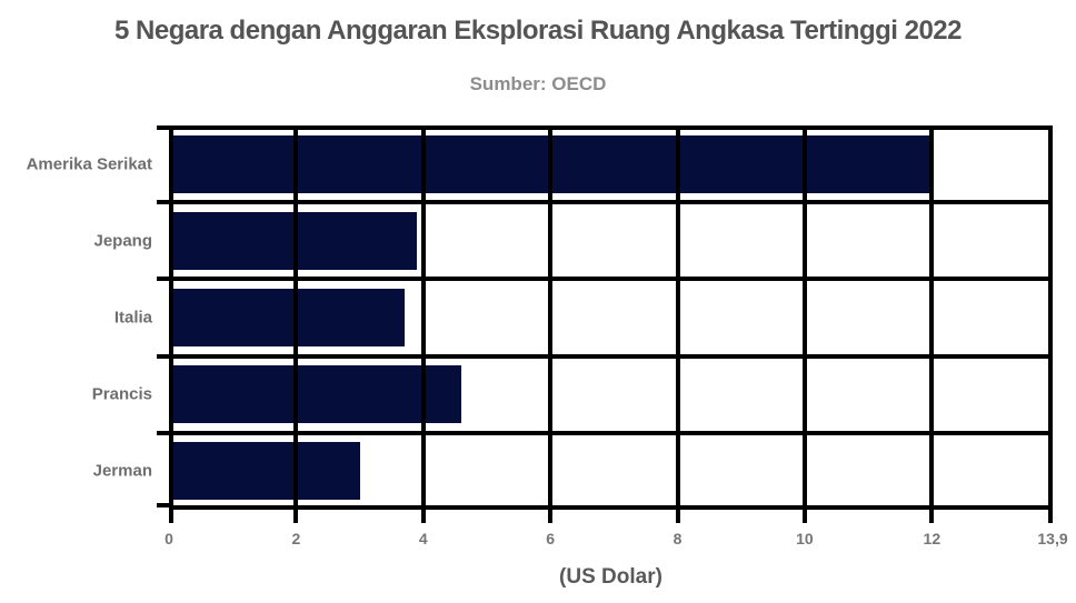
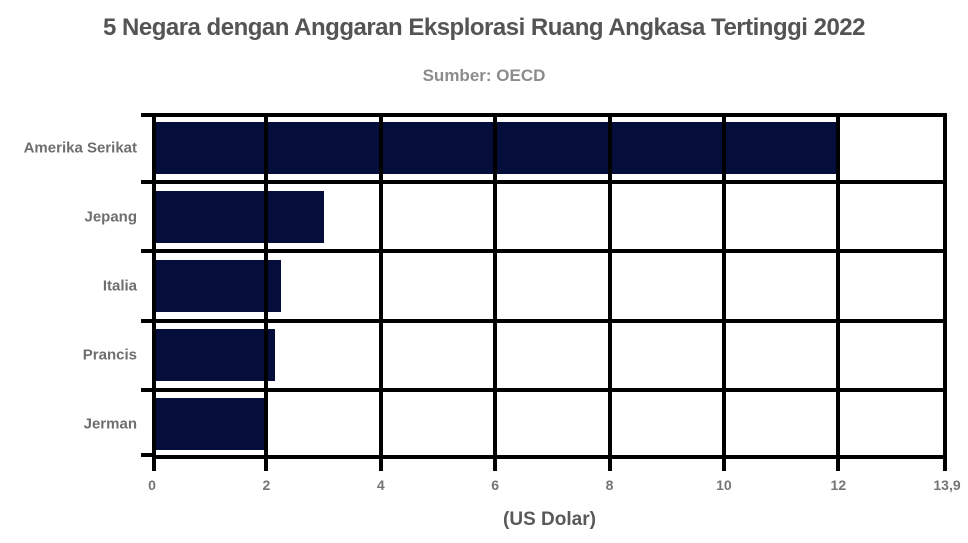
Jepang: 3.9 -> 3.0
Italia: 3.7 -> 2.2
Prancis: 4.6 -> 2.1
Jerman: 3.0 -> 1.9
